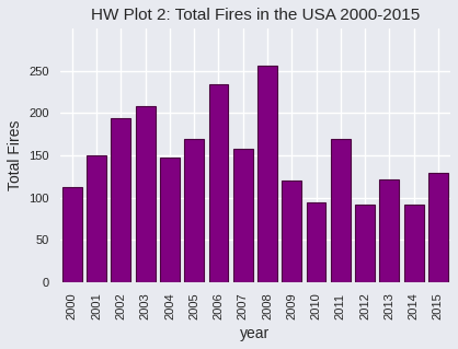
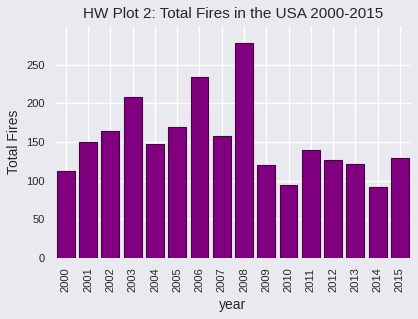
2002: 194 -> 165
2008: 256 -> 278
2011: 170 -> 140
2012: 92 -> 127
